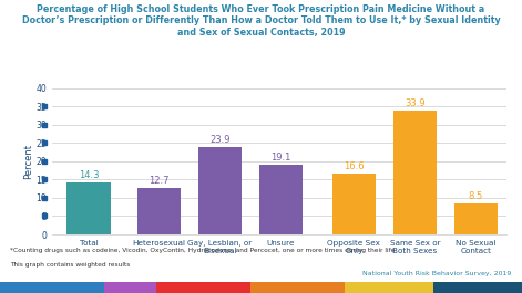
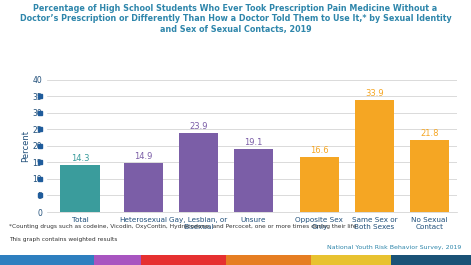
Heterosexual: 12.7 -> 14.9
No Sexual Contact: 8.5 -> 21.8
